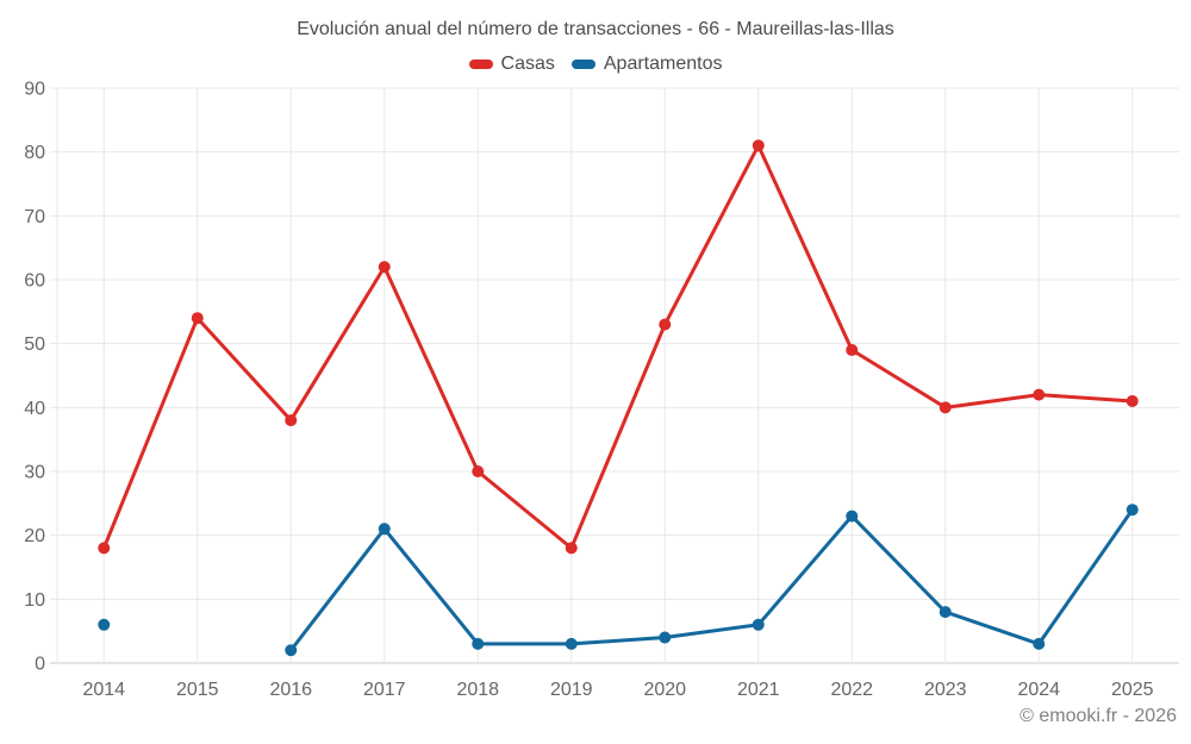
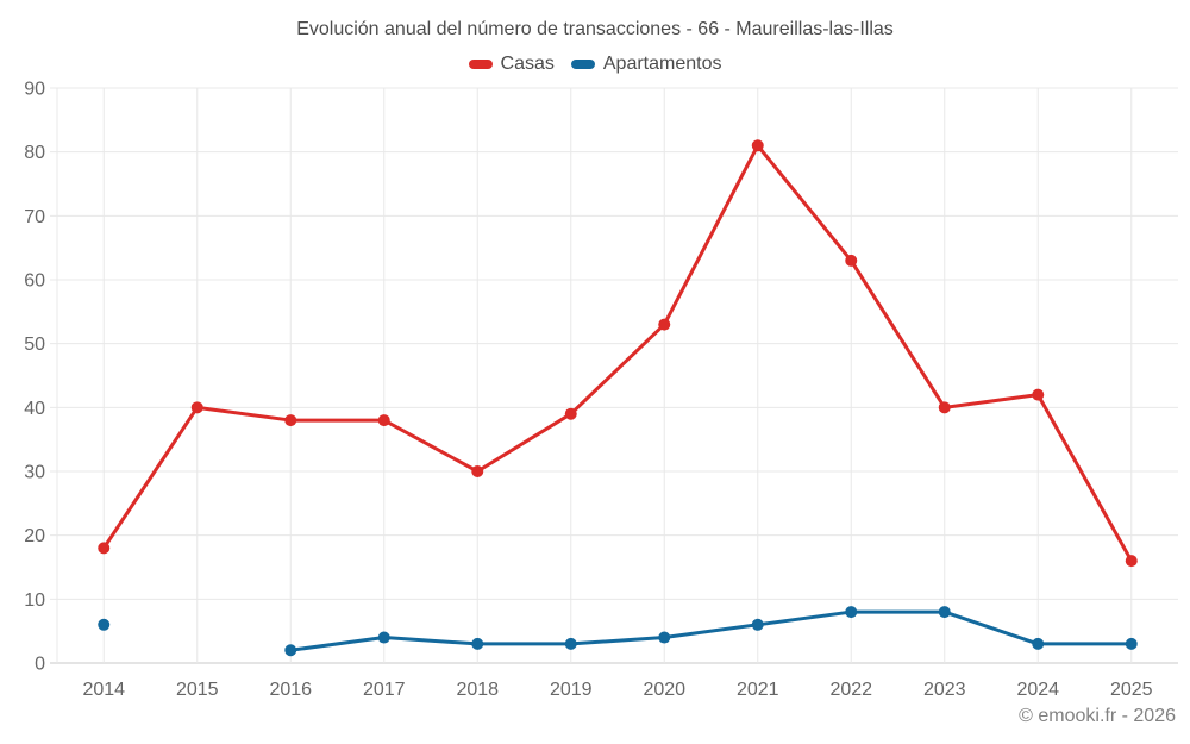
Casas/2015: 54 -> 40
Casas/2017: 62 -> 38
Apartamentos/2017: 21 -> 4
Casas/2019: 18 -> 39
Casas/2022: 49 -> 63
Apartamentos/2022: 23 -> 8
Casas/2025: 41 -> 16
Apartamentos/2025: 24 -> 3
